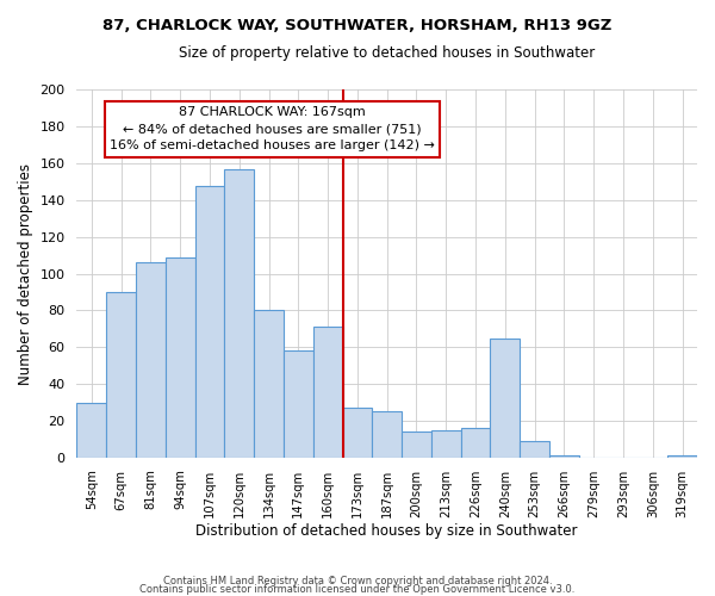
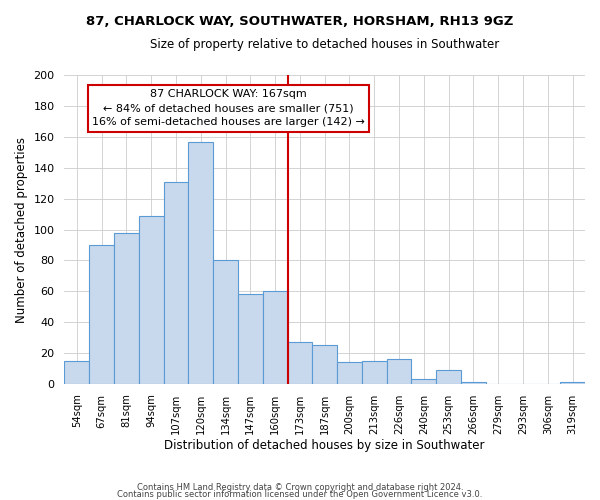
54sqm: 30 -> 15
81sqm: 106 -> 98
107sqm: 148 -> 131
160sqm: 71 -> 60
240sqm: 65 -> 3
